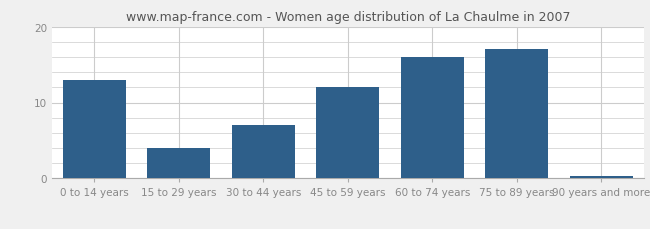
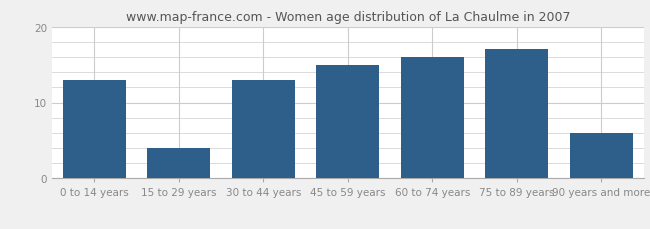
30 to 44 years: 7.0 -> 13.0
45 to 59 years: 12.0 -> 15.0
90 years and more: 0.3 -> 6.0
